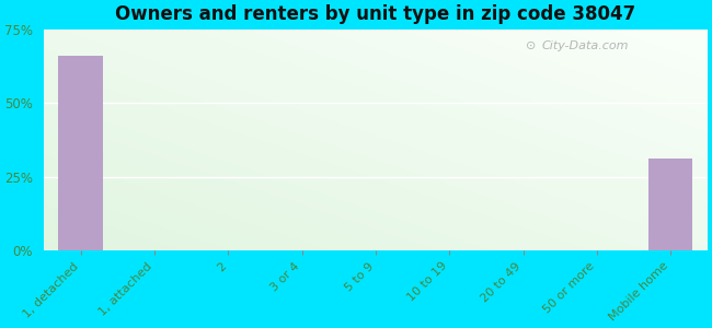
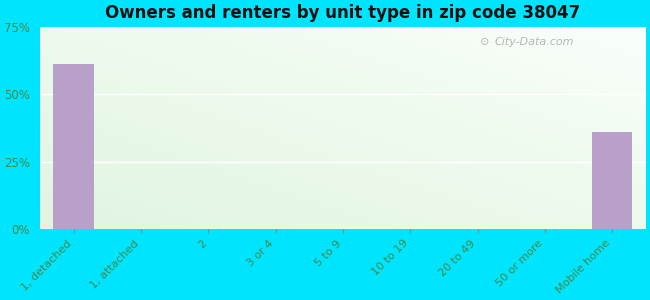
1, detached: 66% -> 61%
Mobile home: 31% -> 36%
